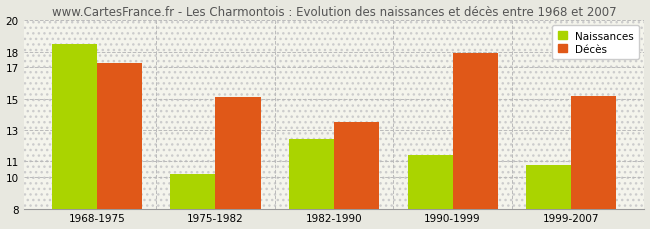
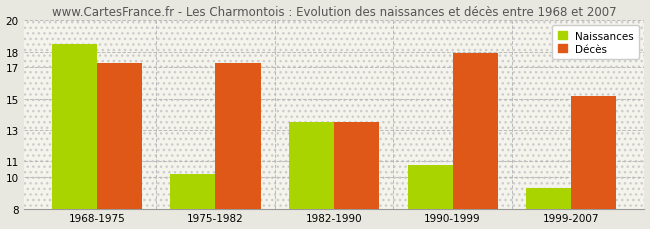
Décès/1975-1982: 15.1 -> 17.3
Naissances/1982-1990: 12.4 -> 13.5
Naissances/1990-1999: 11.4 -> 10.8
Naissances/1999-2007: 10.8 -> 9.3
